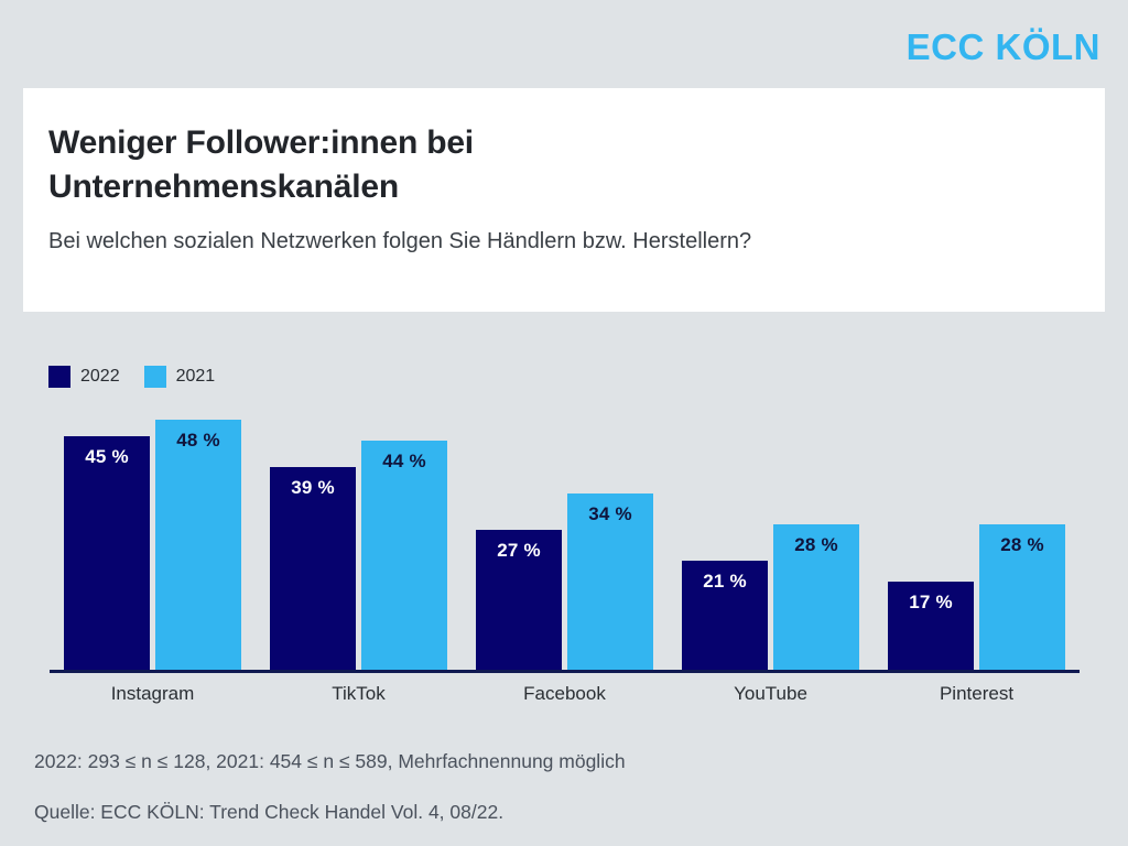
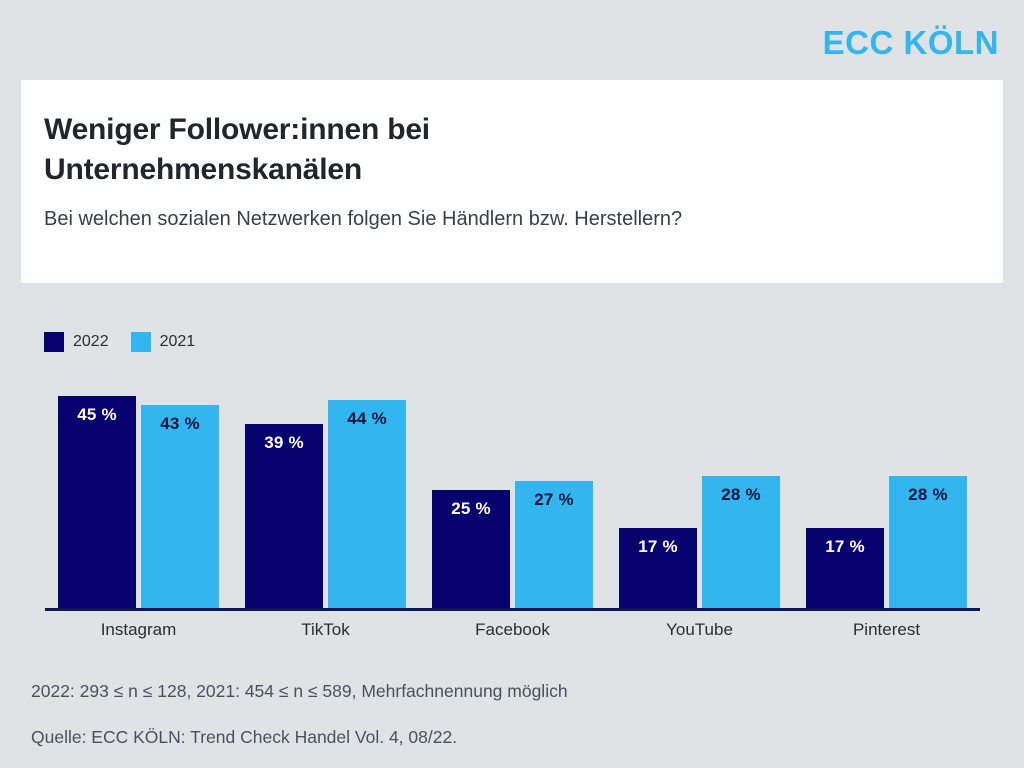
2021/Instagram: 48 -> 43
2022/Facebook: 27 -> 25
2021/Facebook: 34 -> 27
2022/YouTube: 21 -> 17
